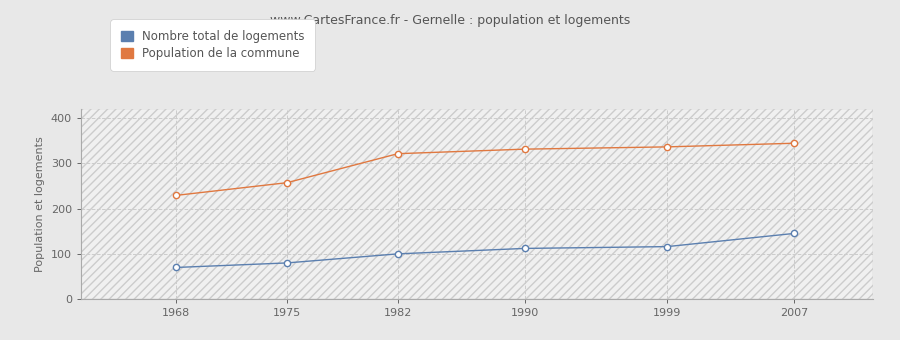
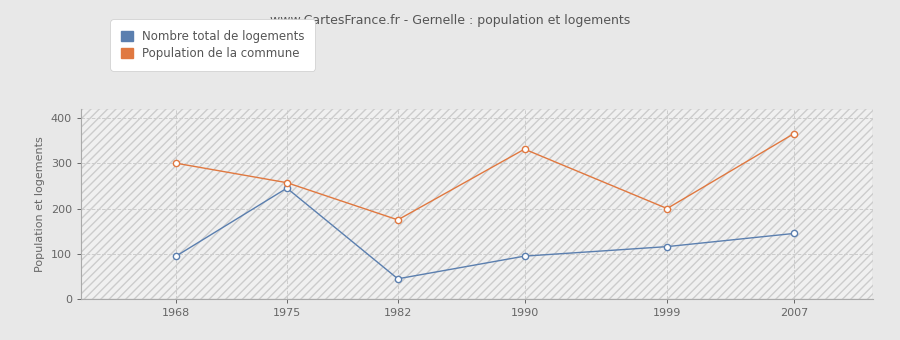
Nombre total de logements/1968: 70 -> 95
Population de la commune/1968: 229 -> 300
Nombre total de logements/1975: 80 -> 245
Nombre total de logements/1982: 100 -> 45
Population de la commune/1982: 321 -> 175
Nombre total de logements/1990: 112 -> 95
Population de la commune/1999: 336 -> 200
Population de la commune/2007: 344 -> 365
